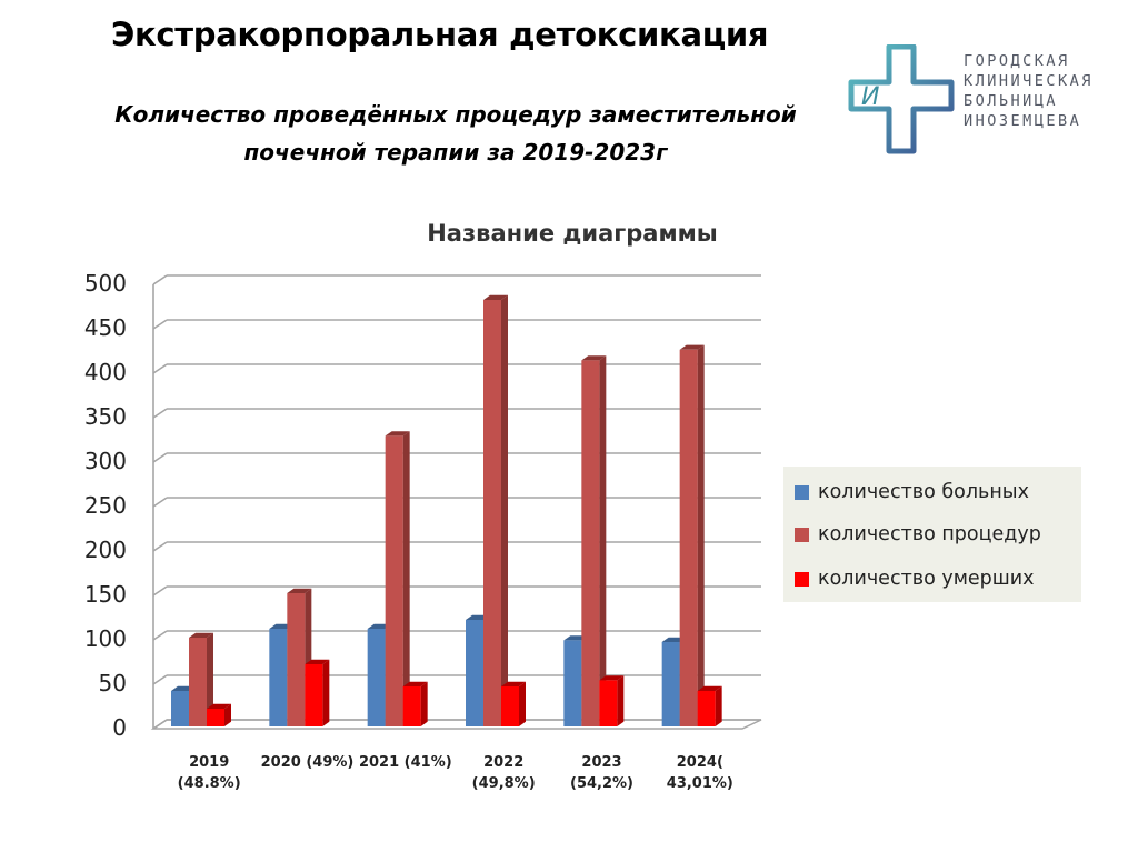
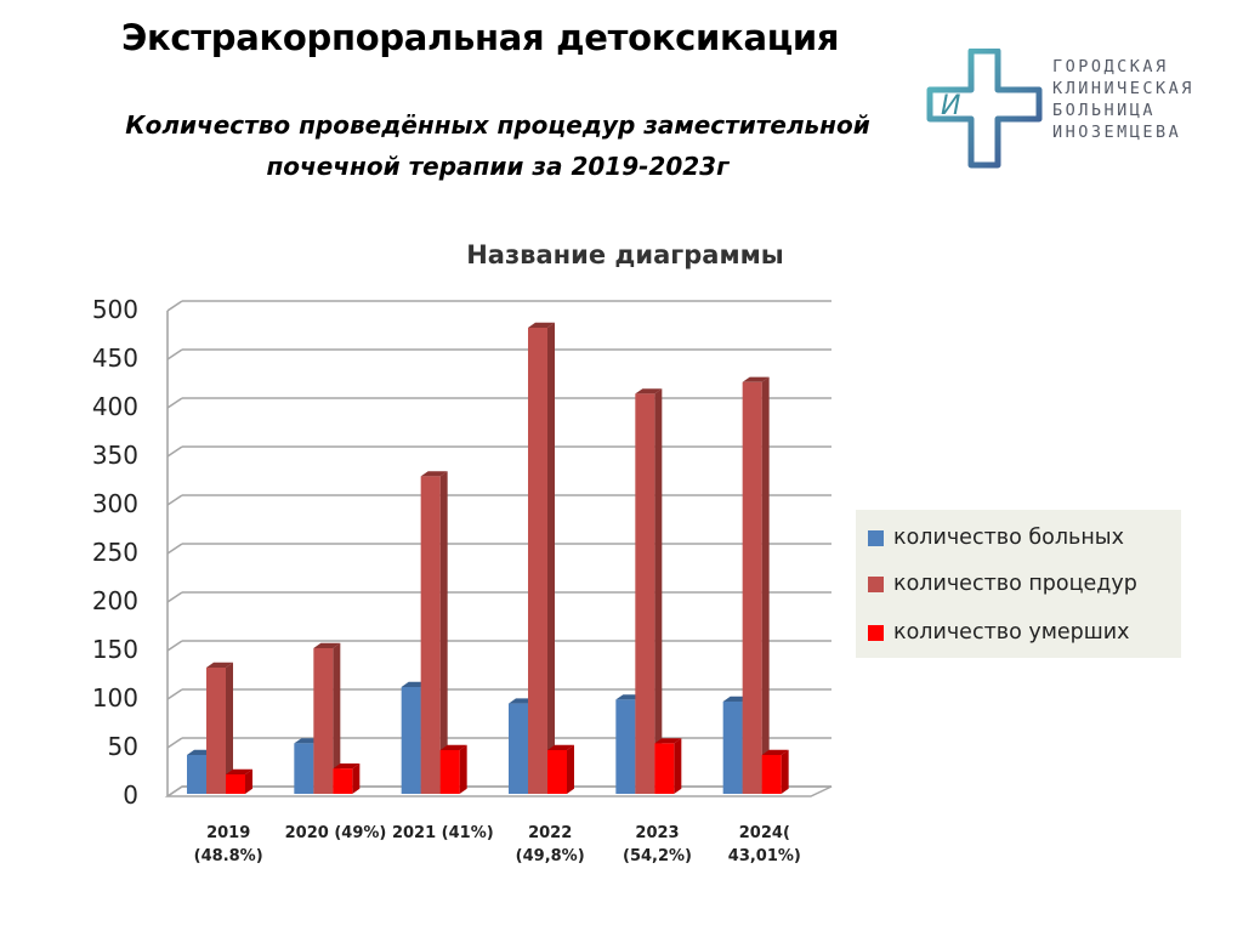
количество процедур/2019 (48.8%): 100 -> 130
количество больных/2020 (49%): 110 -> 50
количество умерших/2020 (49%): 70 -> 30
количество больных/2022 (49,8%): 120 -> 90
